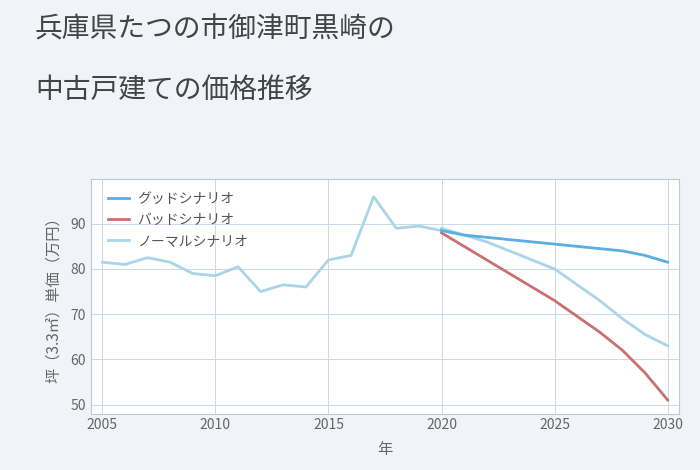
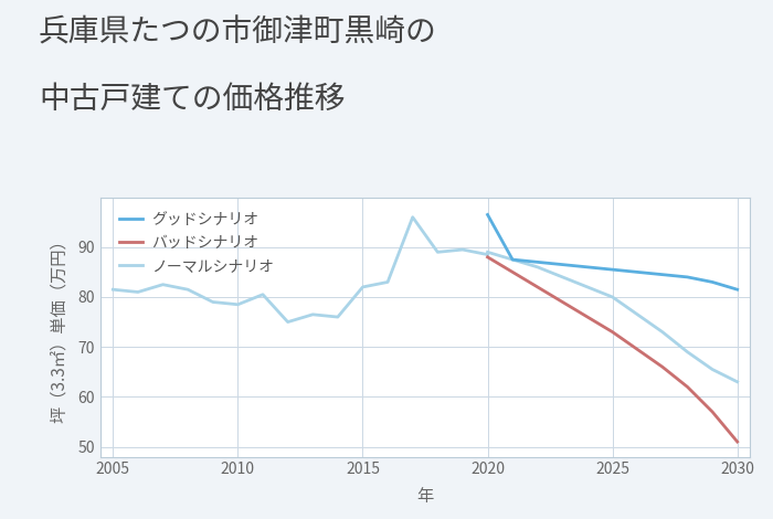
グッドシナリオ/2020: 88.5 -> 96.5
